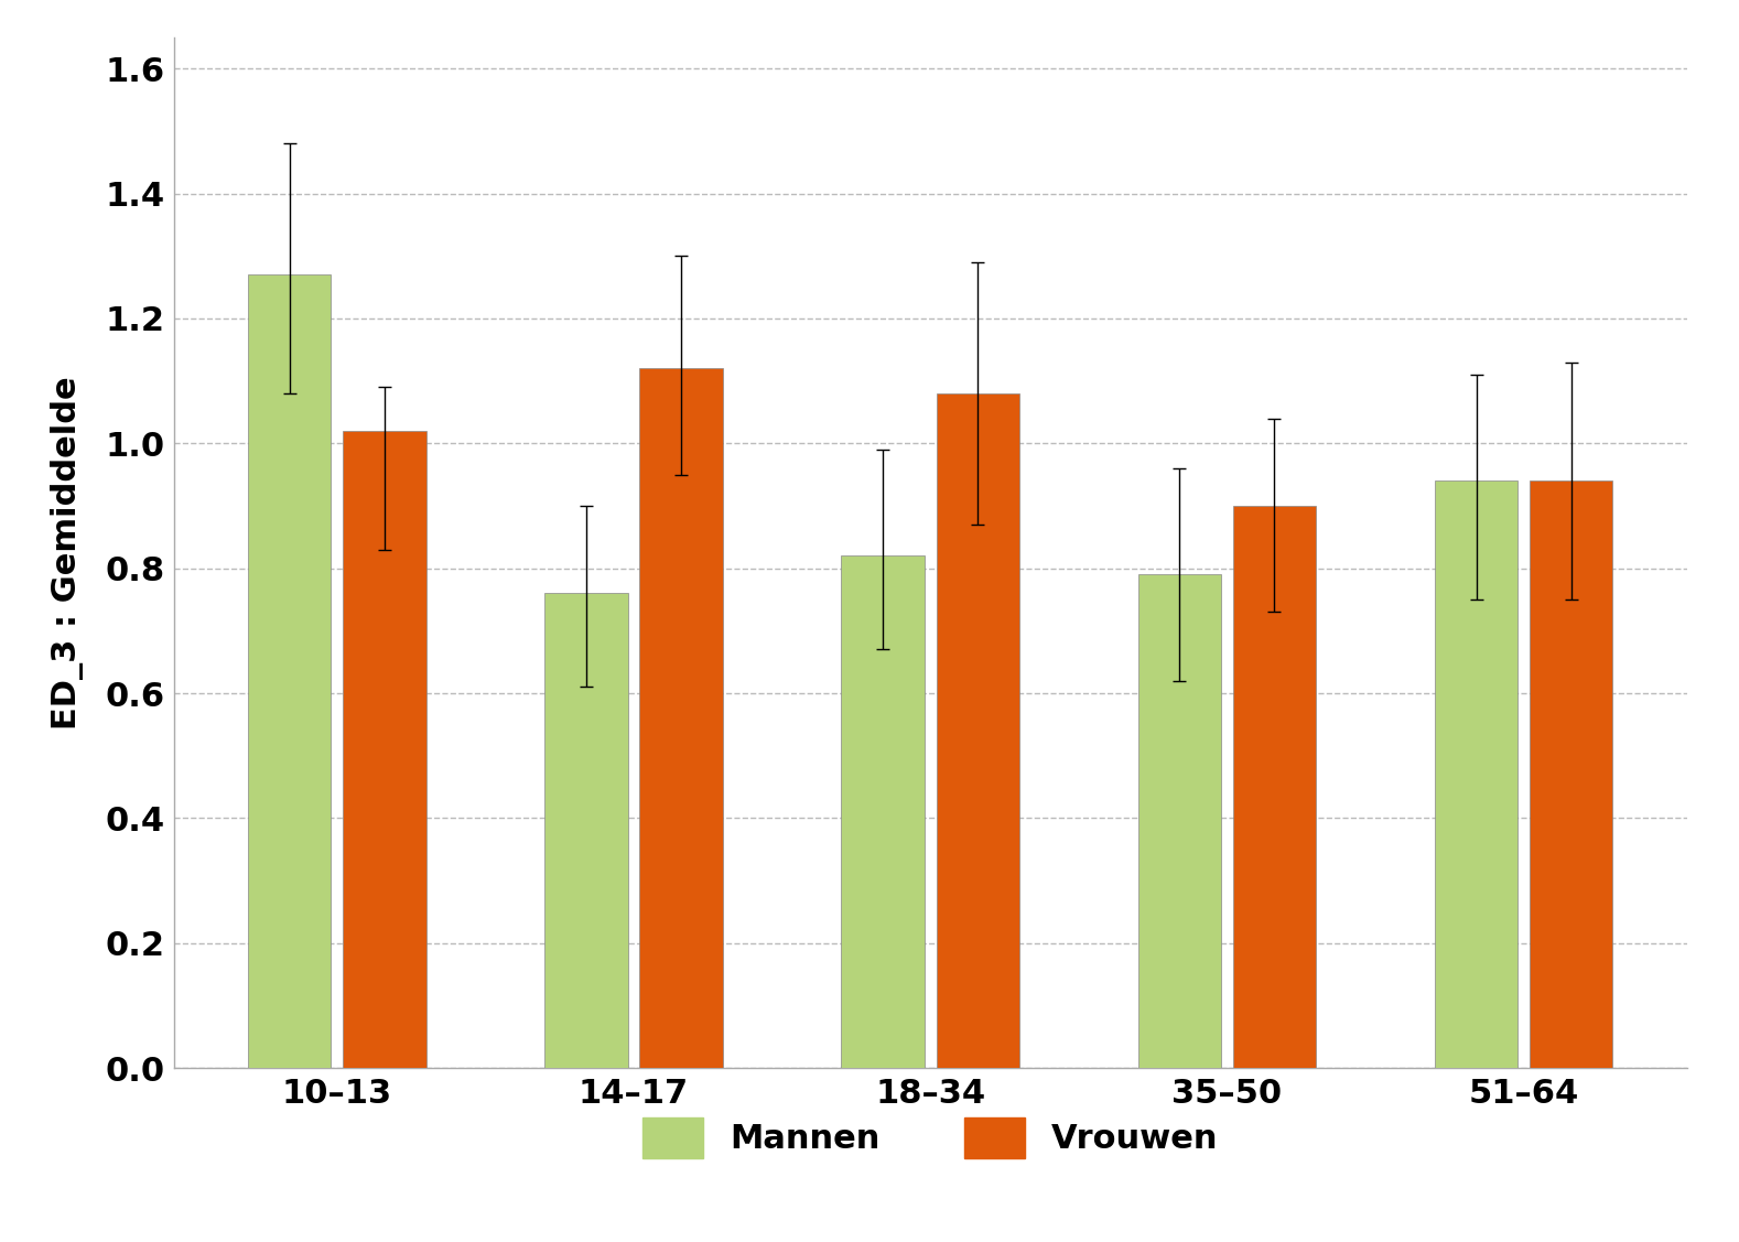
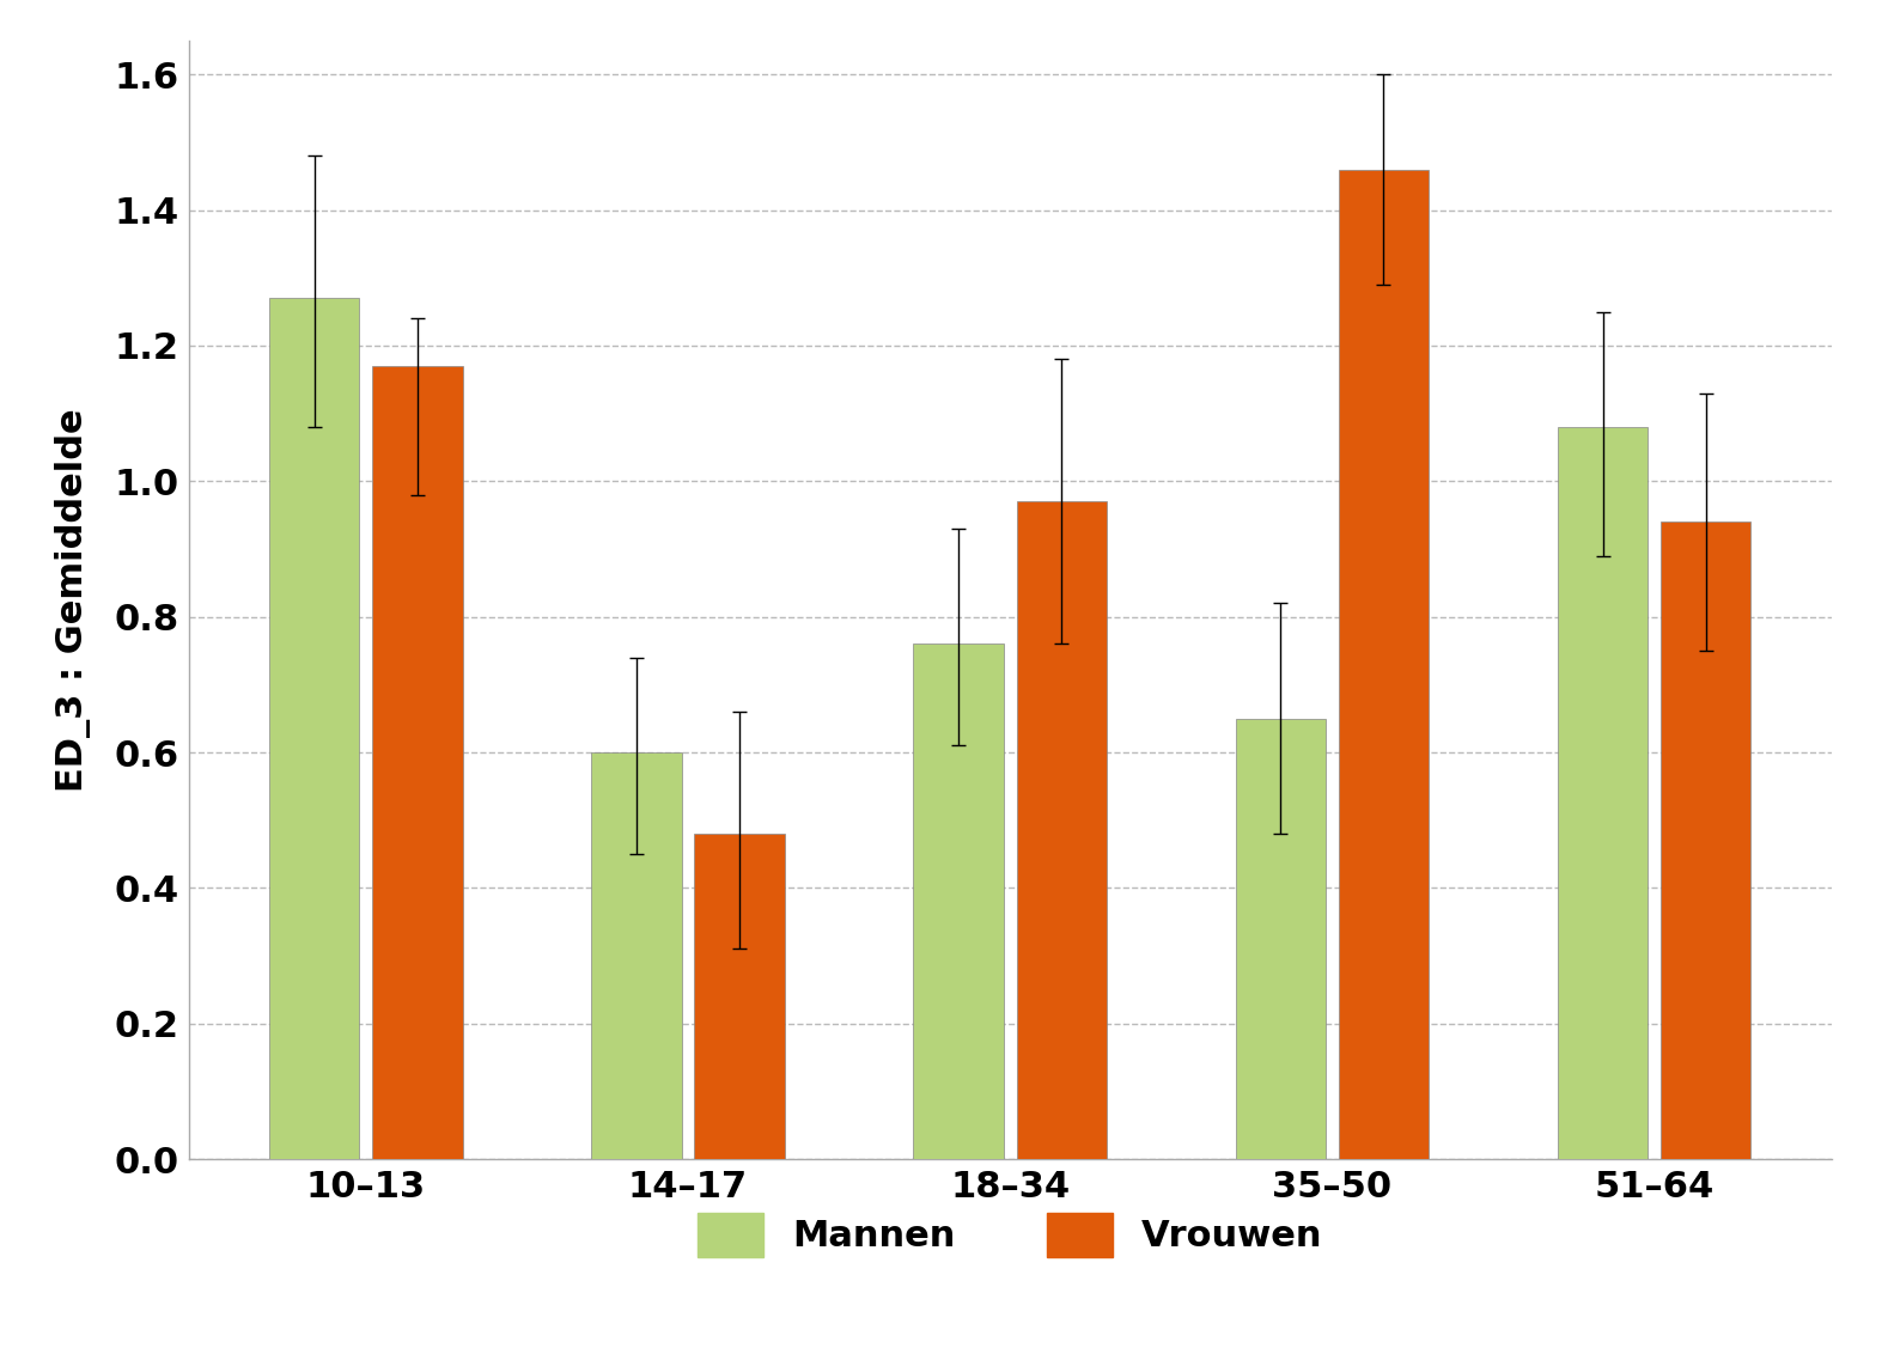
Vrouwen/10–13: 1.02 -> 1.17
Mannen/14–17: 0.76 -> 0.60
Vrouwen/14–17: 1.12 -> 0.48
Mannen/18–34: 0.82 -> 0.76
Vrouwen/18–34: 1.08 -> 0.97
Mannen/35–50: 0.79 -> 0.65
Vrouwen/35–50: 0.90 -> 1.46
Mannen/51–64: 0.94 -> 1.08
